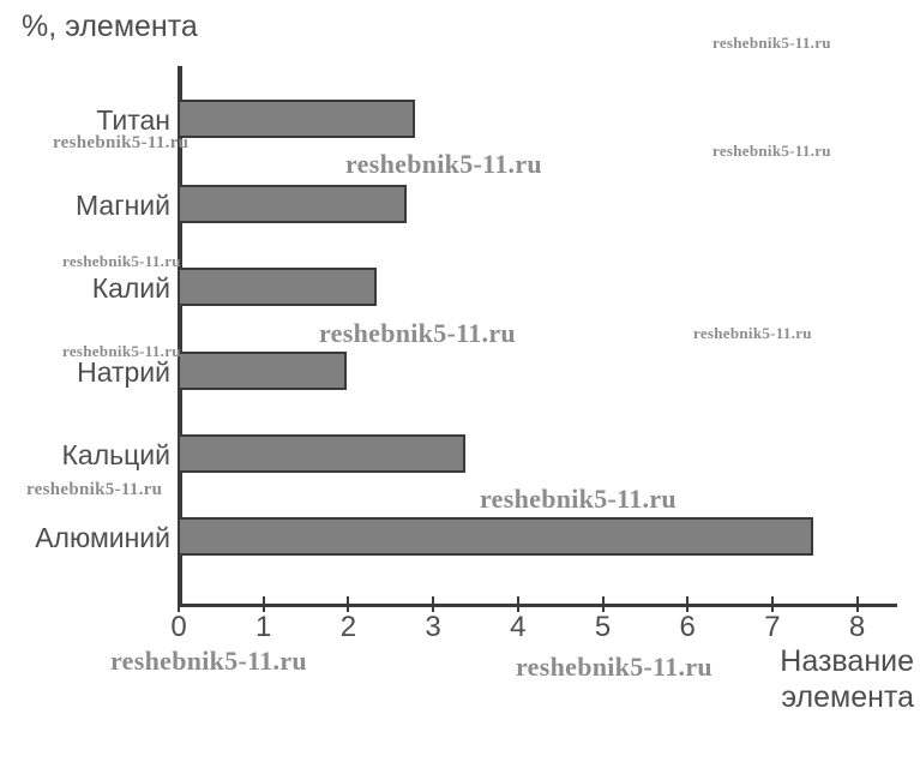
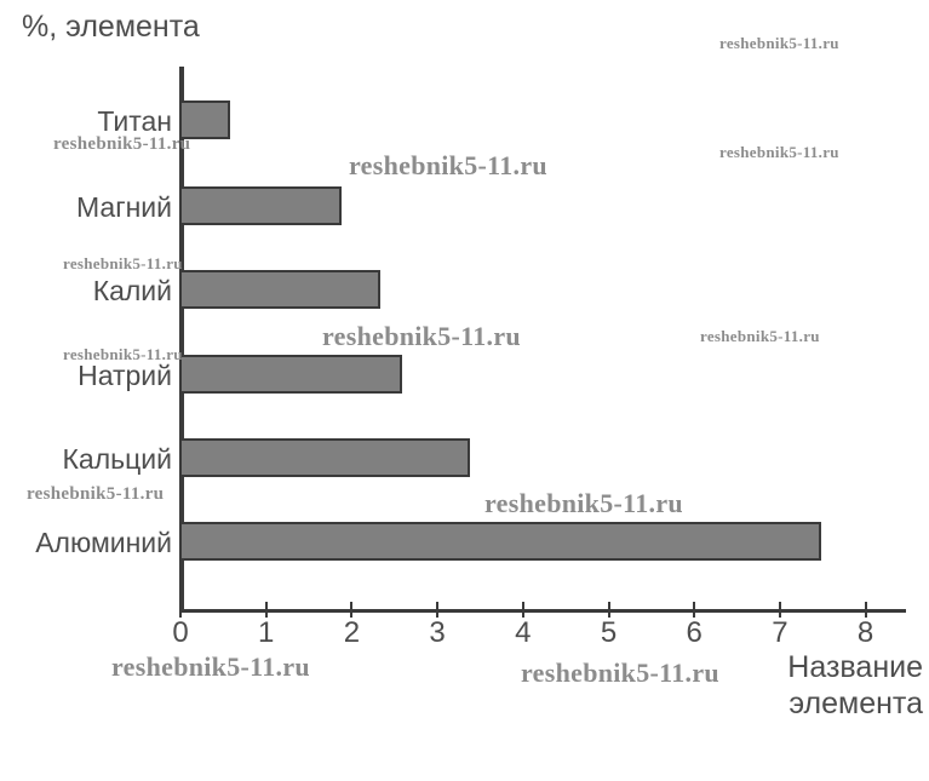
Титан: 2.8 -> 0.6
Магний: 2.7 -> 1.9
Натрий: 2.0 -> 2.6
